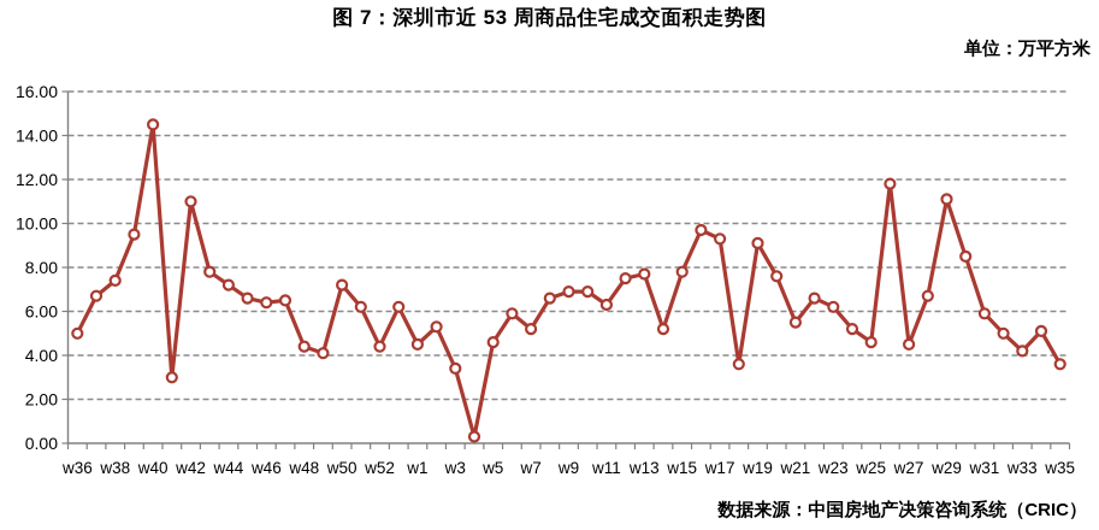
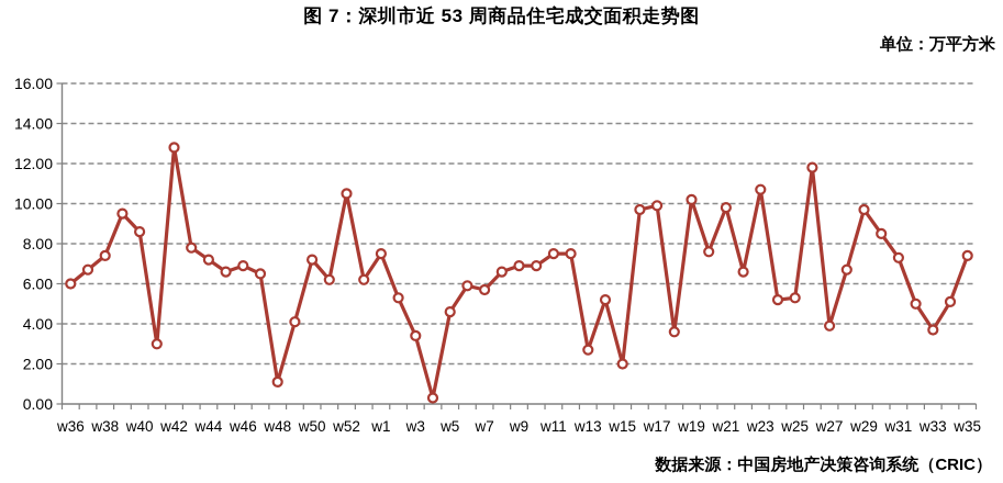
w36: 5.0 -> 6.0
w40: 14.5 -> 8.6
w42: 11.0 -> 12.8
w46: 6.4 -> 6.9
w48: 4.4 -> 1.1
w52: 4.4 -> 10.5
w1: 4.5 -> 7.5
w7: 5.2 -> 5.7
w11: 6.3 -> 7.5
w13: 7.7 -> 2.7
w15: 7.8 -> 2.0
w17: 9.3 -> 9.9
w19: 9.1 -> 10.2
w21: 5.5 -> 9.8
w23: 6.2 -> 10.7
w25: 4.6 -> 5.3
w27: 4.5 -> 3.9
w29: 11.1 -> 9.7
w31: 5.9 -> 7.3
w33: 4.2 -> 3.7
w35: 3.6 -> 7.4
